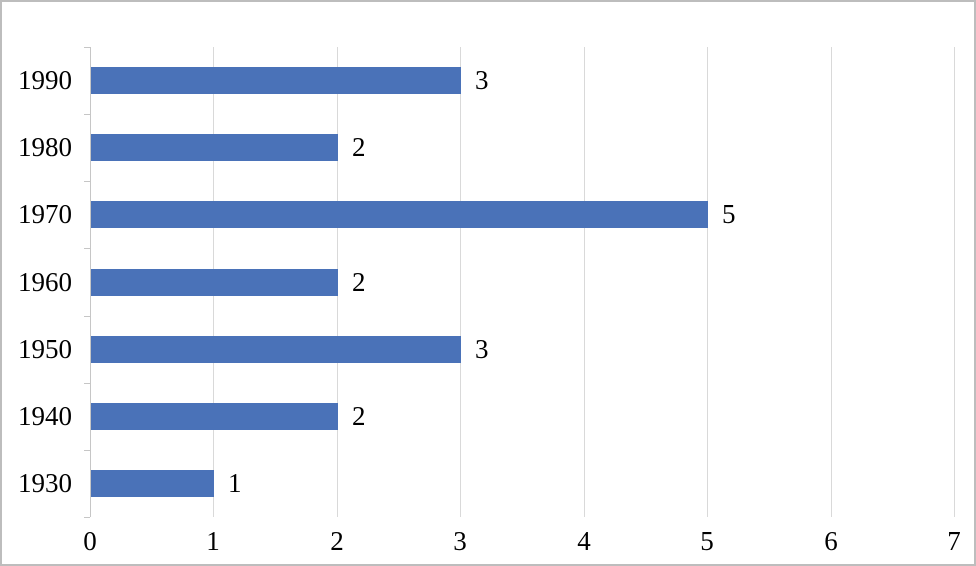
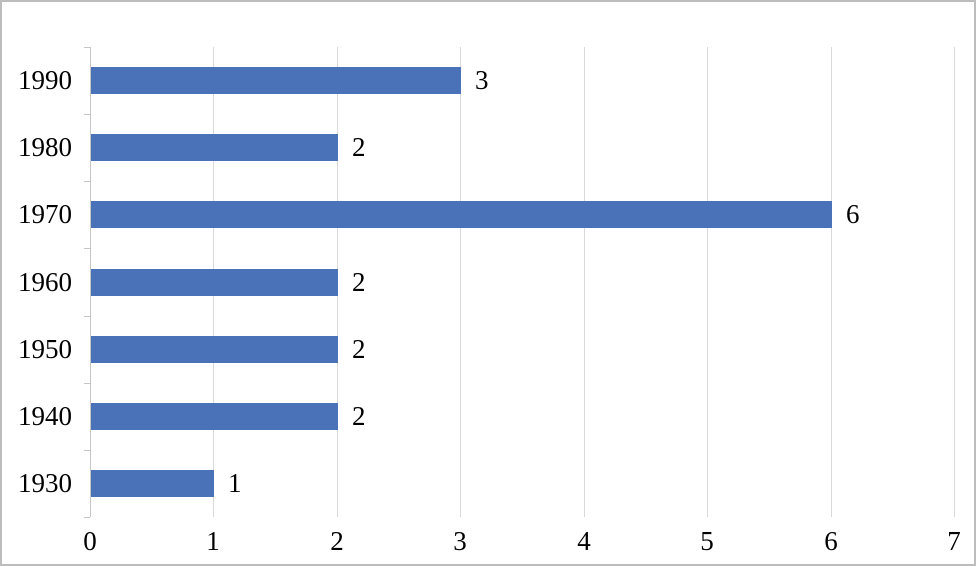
1970: 5 -> 6
1950: 3 -> 2
